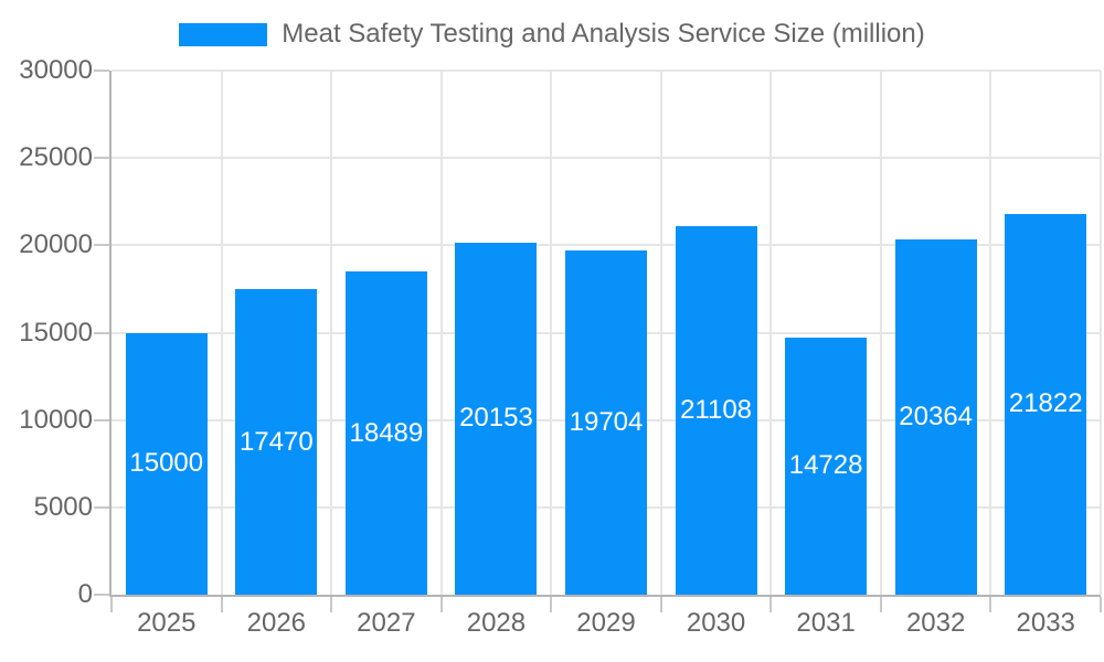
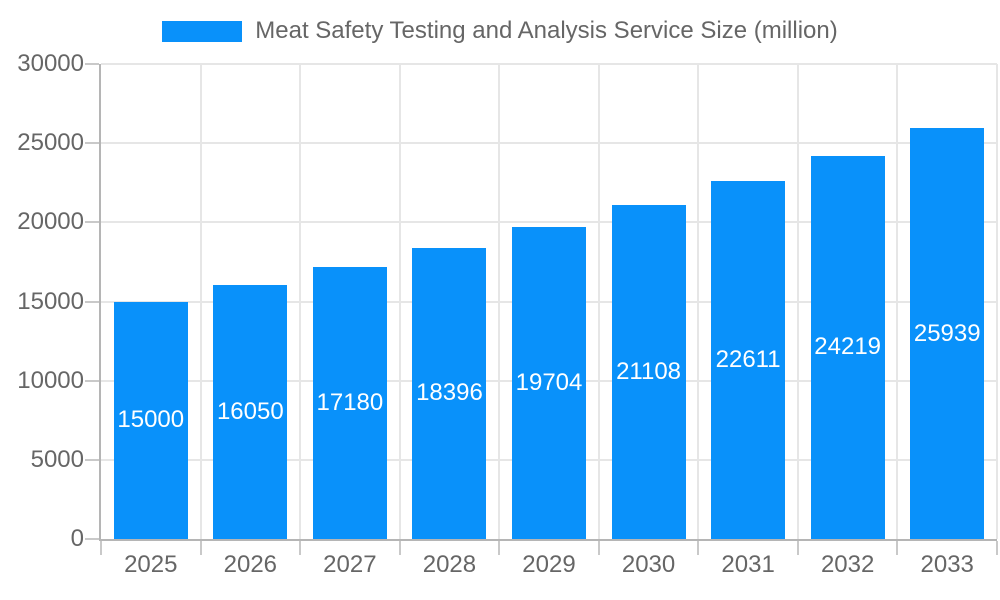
2026: 17470 -> 16050
2027: 18489 -> 17180
2028: 20153 -> 18396
2031: 14728 -> 22611
2032: 20364 -> 24219
2033: 21822 -> 25939
